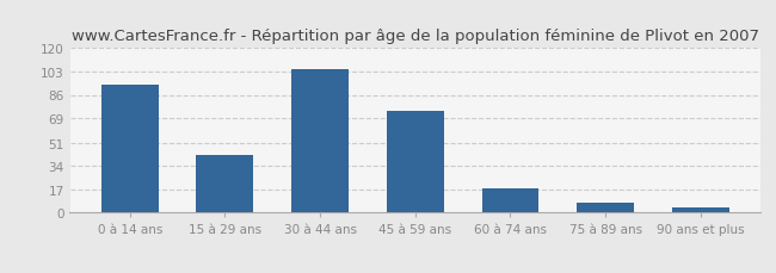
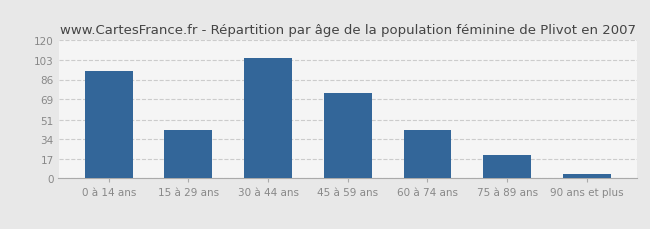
60 à 74 ans: 18 -> 42
75 à 89 ans: 7 -> 20
